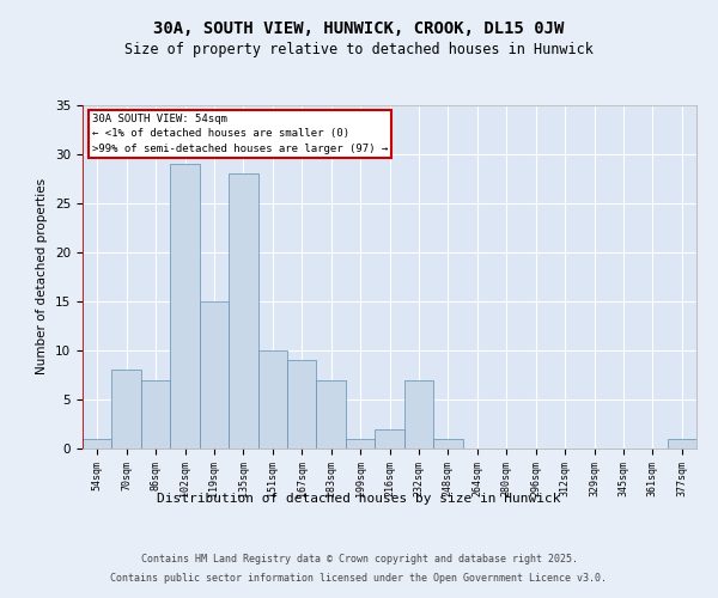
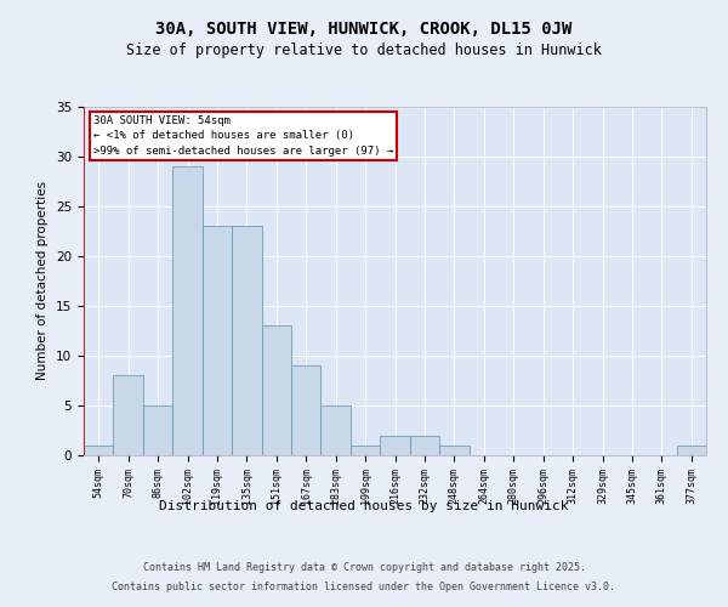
86sqm: 7 -> 5
119sqm: 15 -> 23
135sqm: 28 -> 23
151sqm: 10 -> 13
183sqm: 7 -> 5
232sqm: 7 -> 2
